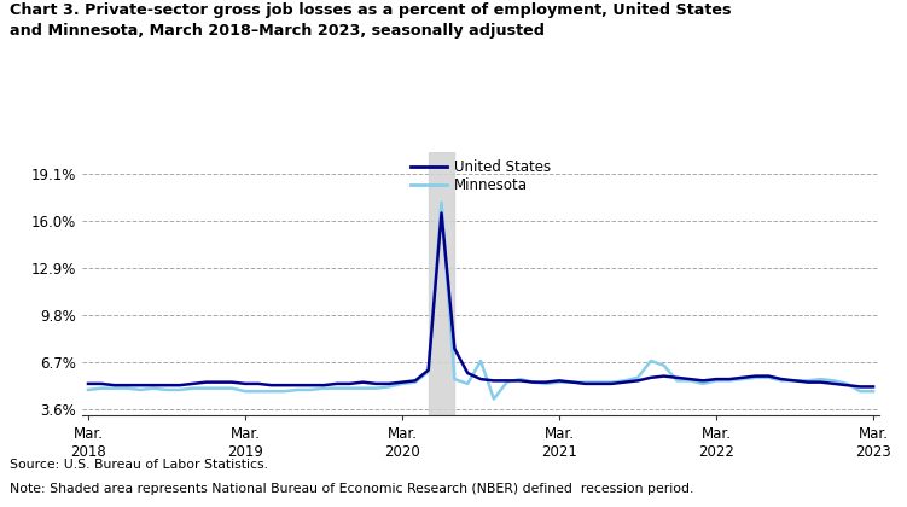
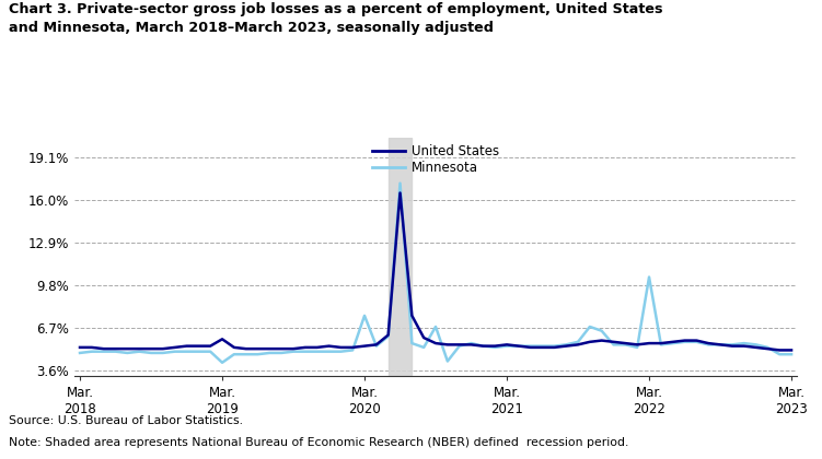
United States/Mar. 2019: 5.3% -> 5.9%
Minnesota/Mar. 2019: 4.8% -> 4.2%
Minnesota/Mar. 2020: 5.3% -> 7.6%
Minnesota/Mar. 2022: 5.5% -> 10.4%
